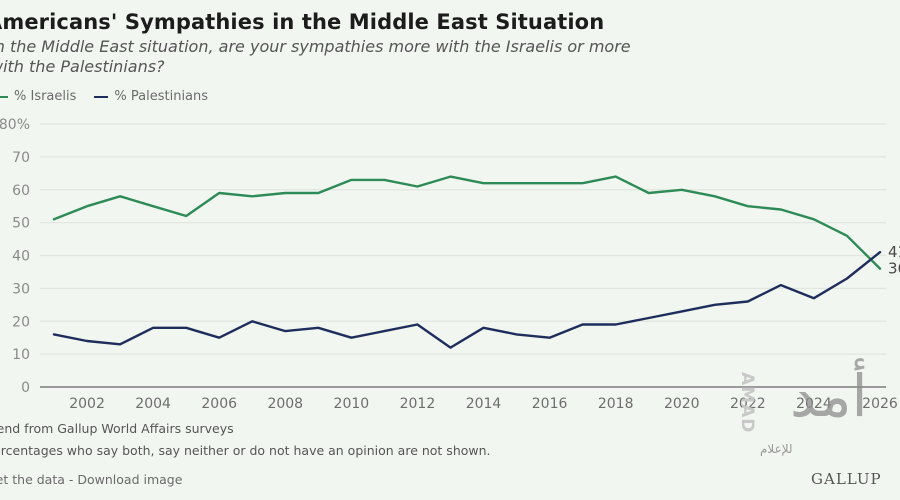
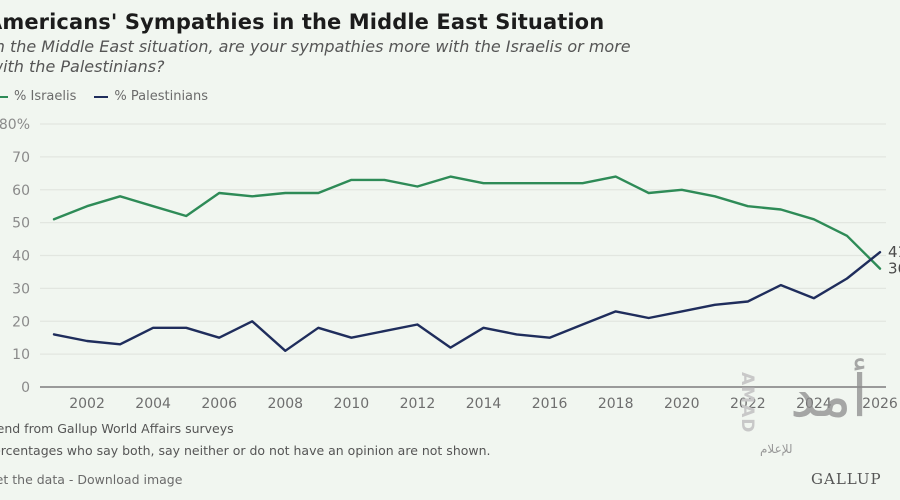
% Palestinians/2008: 17% -> 11%
% Palestinians/2018: 19% -> 23%
